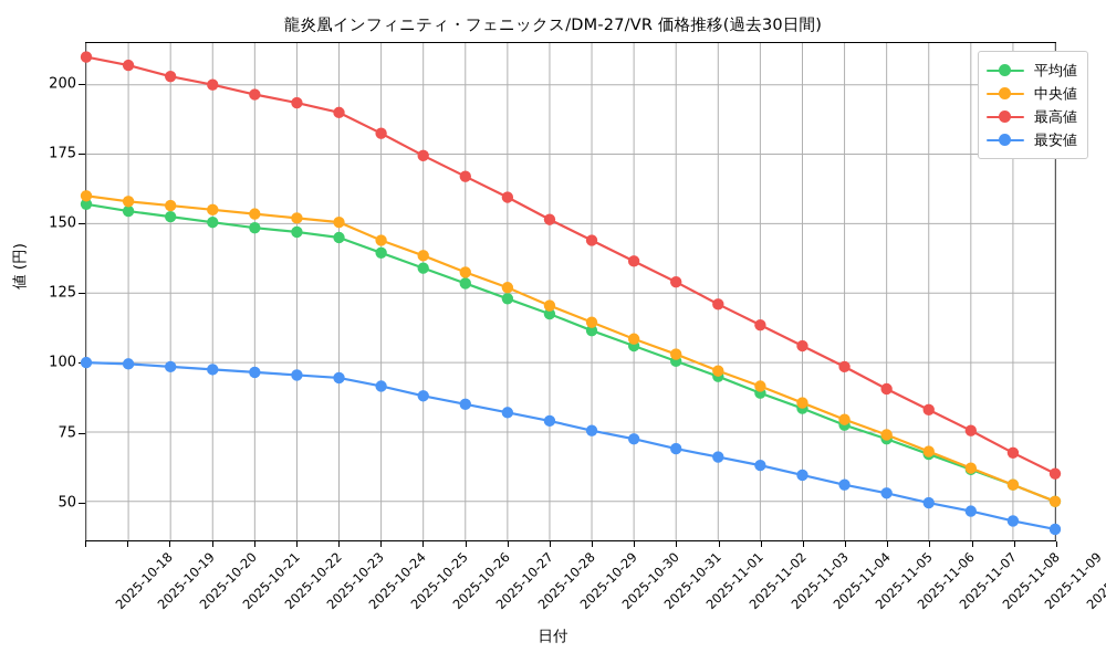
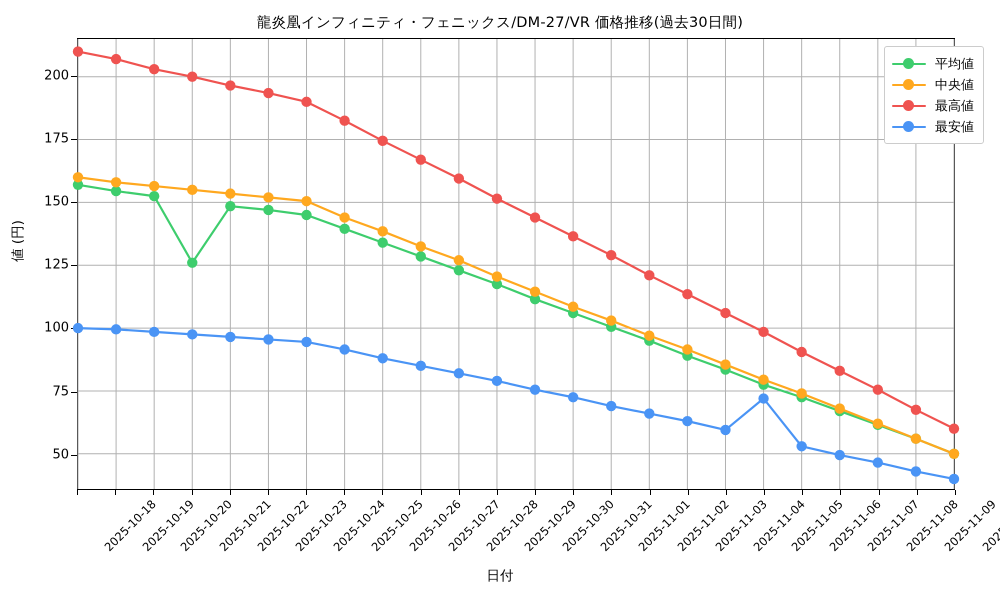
平均値/2025-10-21: 150 -> 126
最安値/2025-11-05: 56 -> 72
